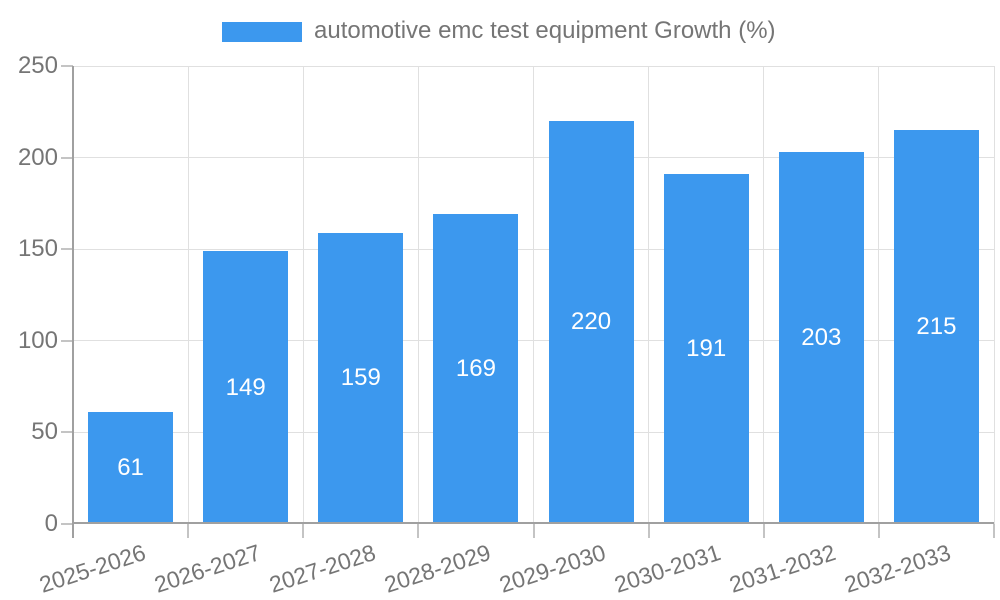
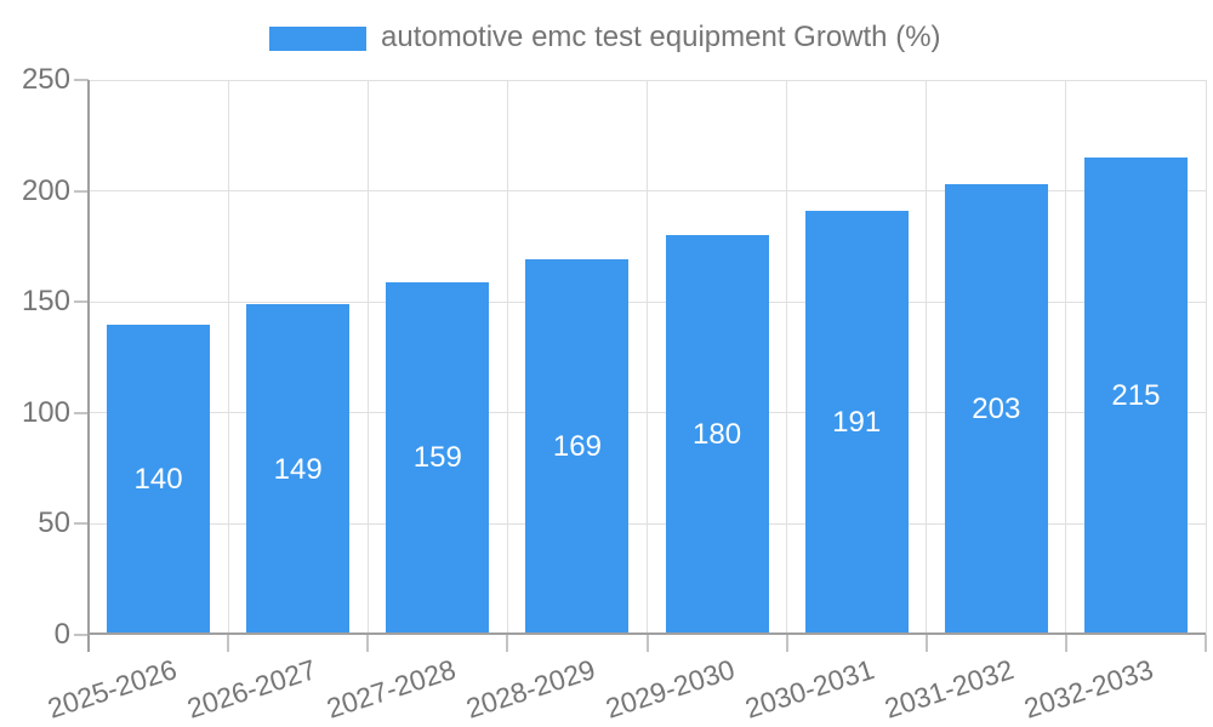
2025-2026: 61 -> 140
2029-2030: 220 -> 180
